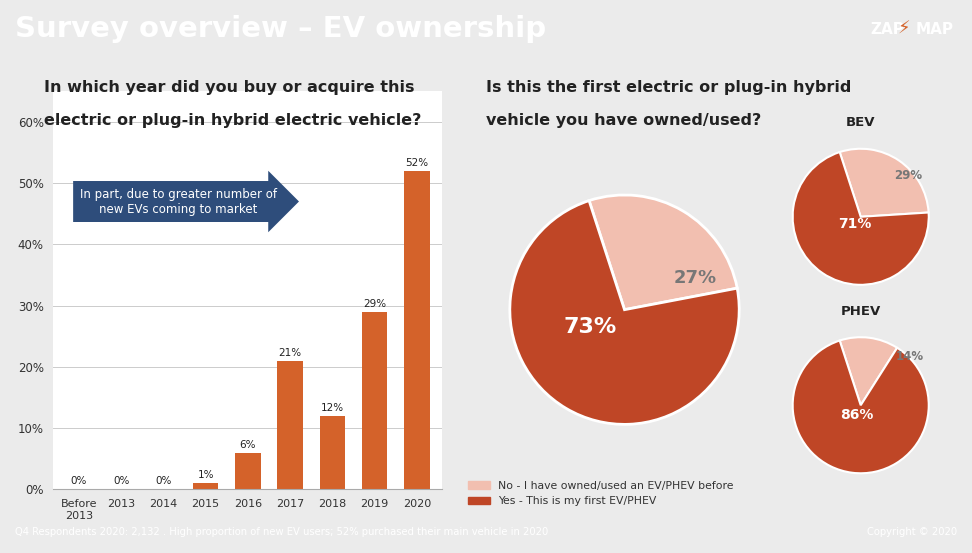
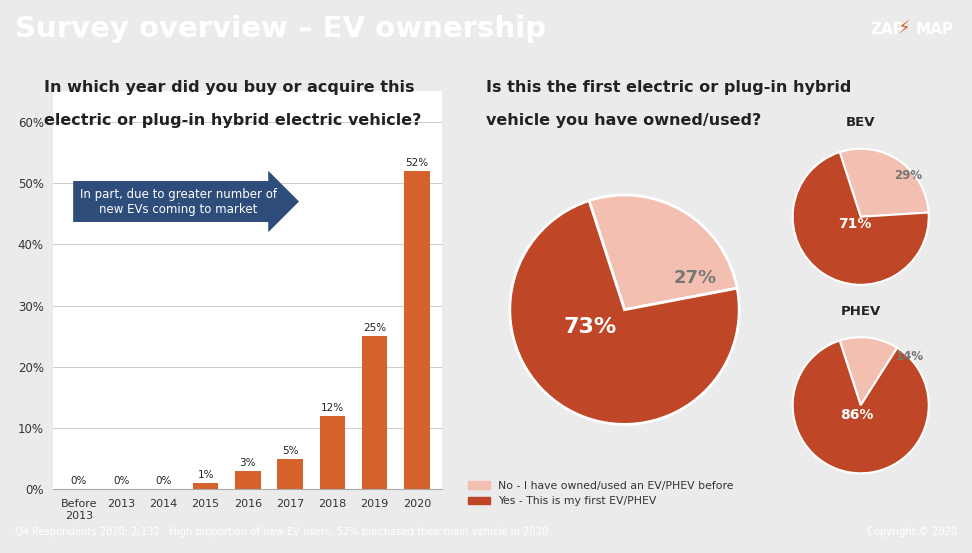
2016: 6% -> 3%
2017: 21% -> 5%
2019: 29% -> 25%
